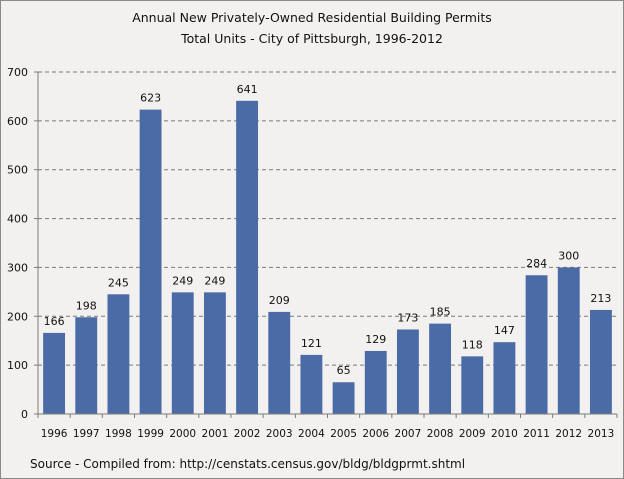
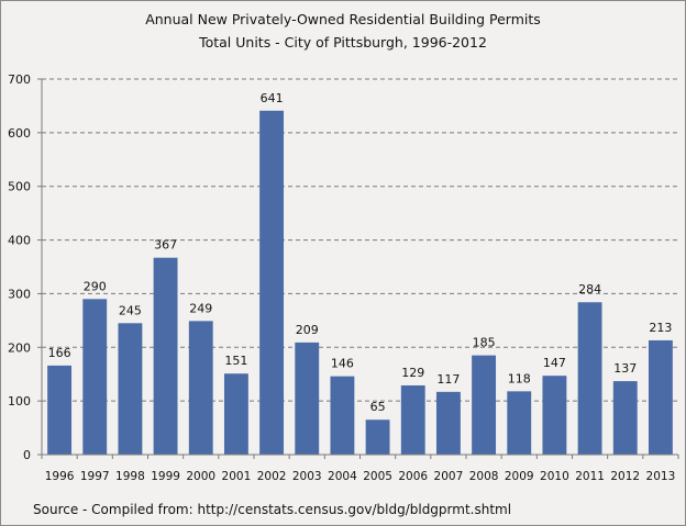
1997: 198 -> 290
1999: 623 -> 367
2001: 249 -> 151
2004: 121 -> 146
2007: 173 -> 117
2012: 300 -> 137
